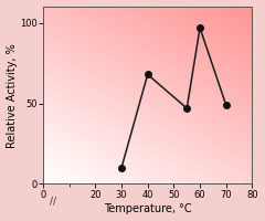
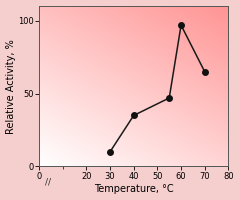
40: 68 -> 35
70: 49 -> 65
